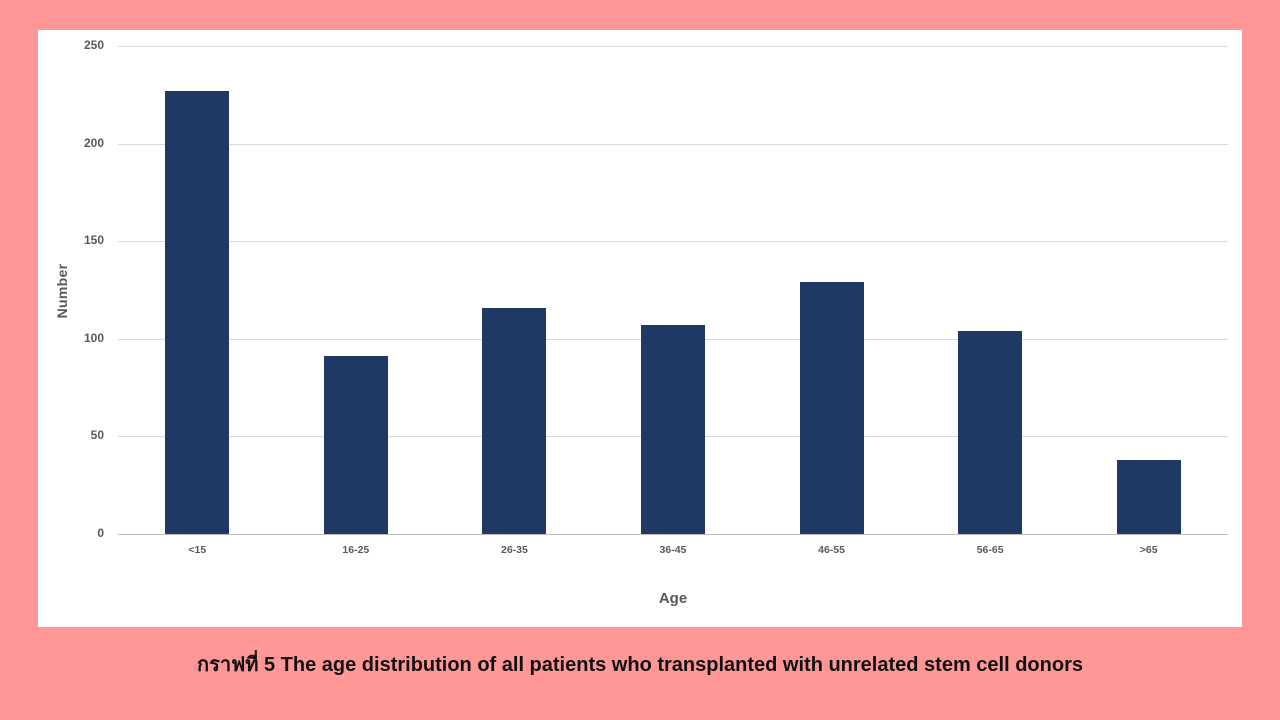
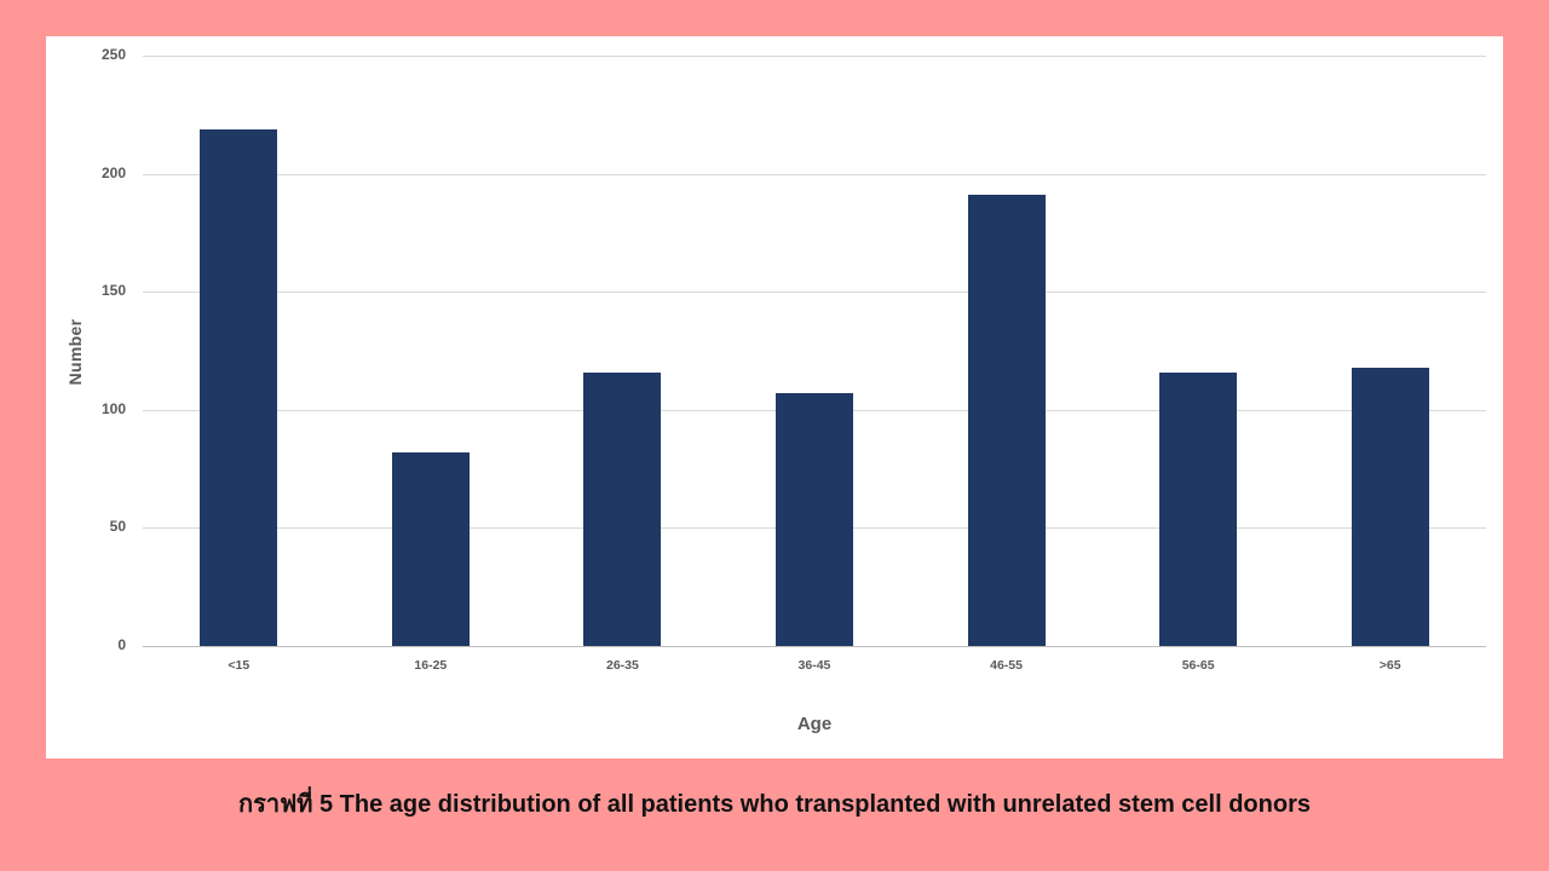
<15: 227 -> 219
16-25: 91 -> 82
46-55: 129 -> 191
56-65: 104 -> 116
>65: 38 -> 118
